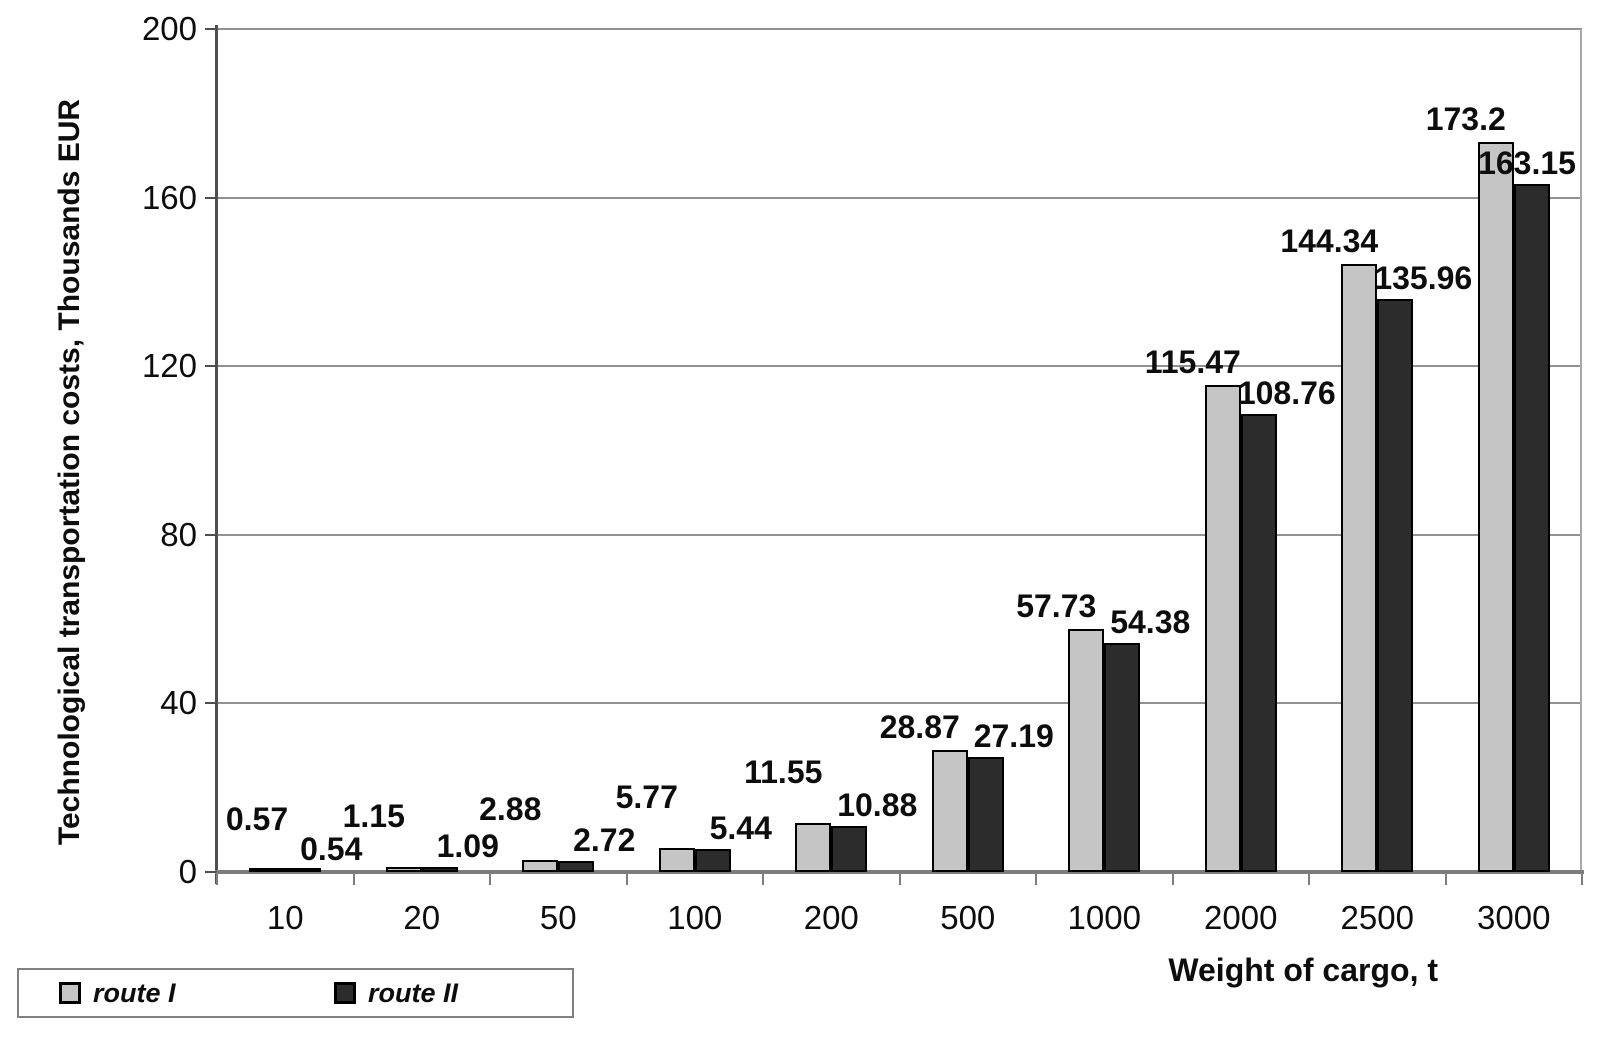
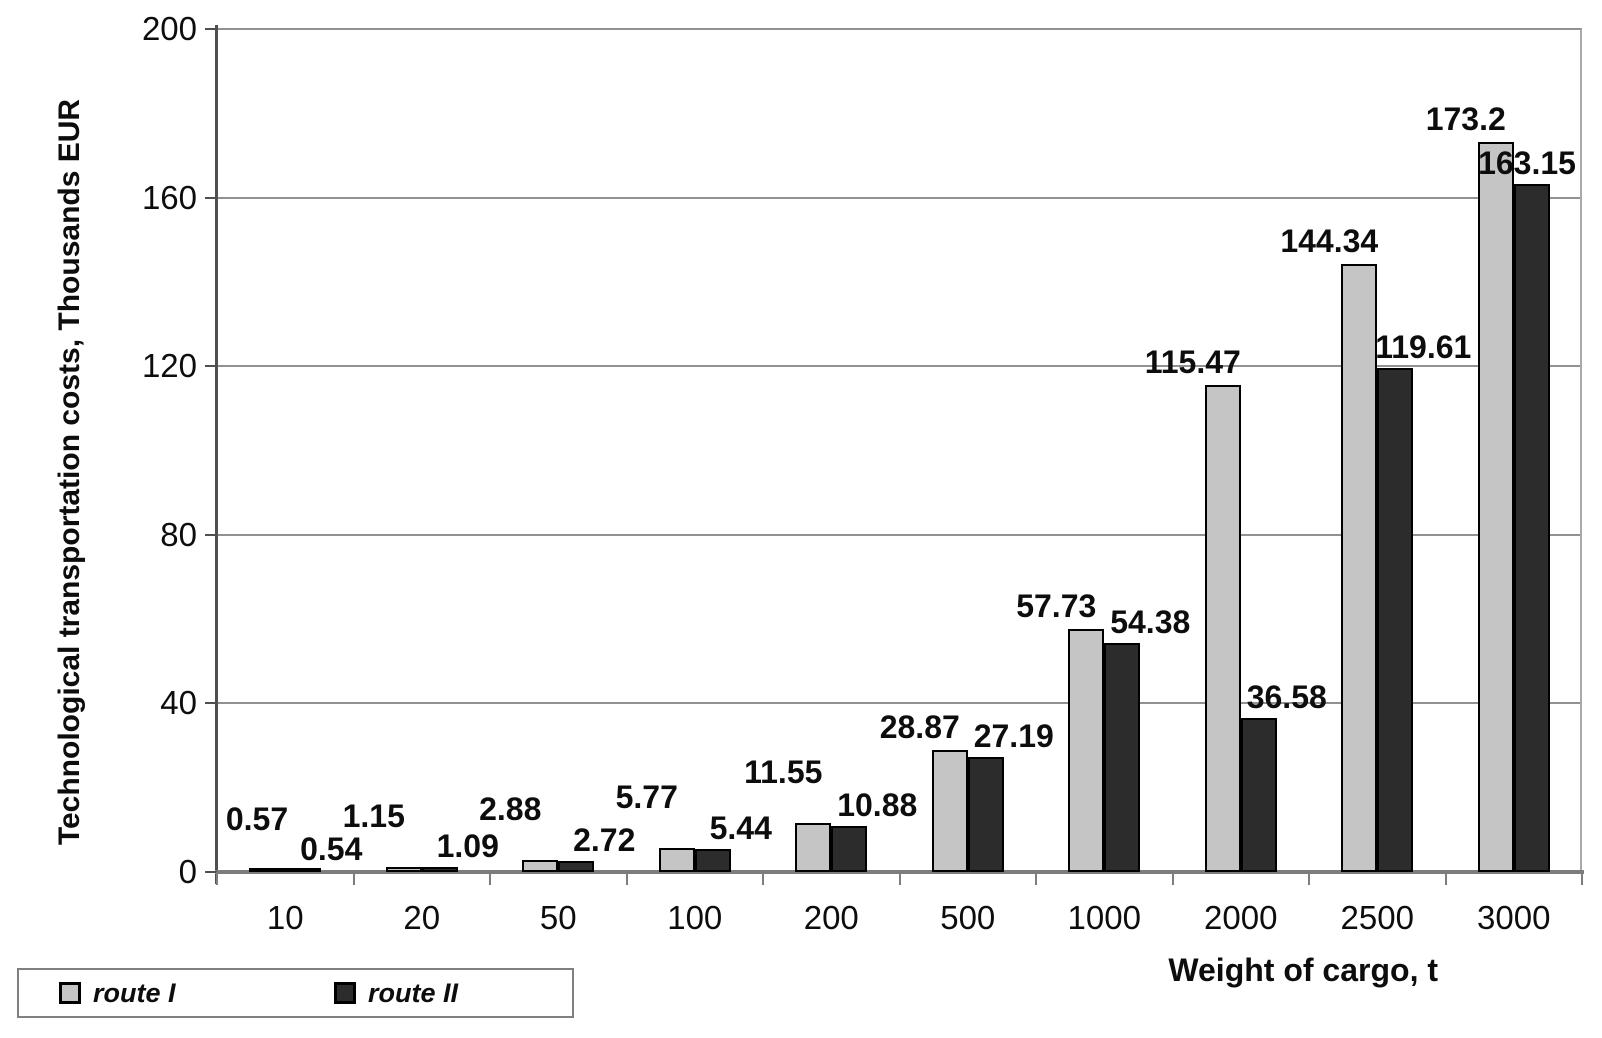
route II/2000: 108.76 -> 36.58
route II/2500: 135.96 -> 119.61
